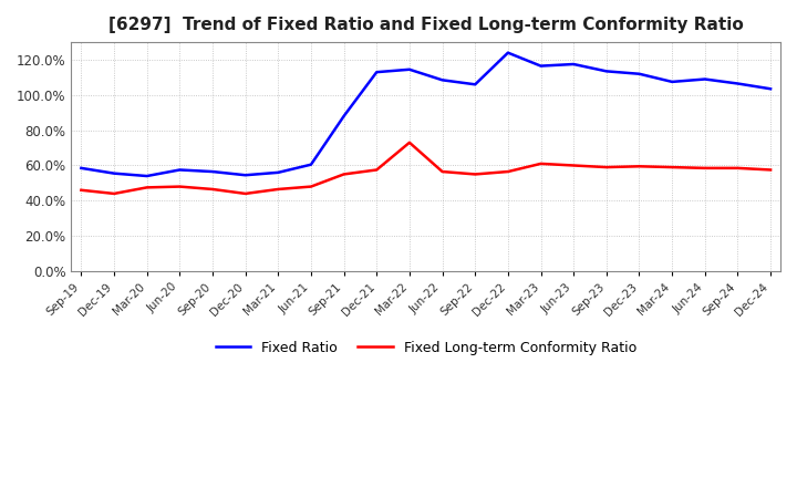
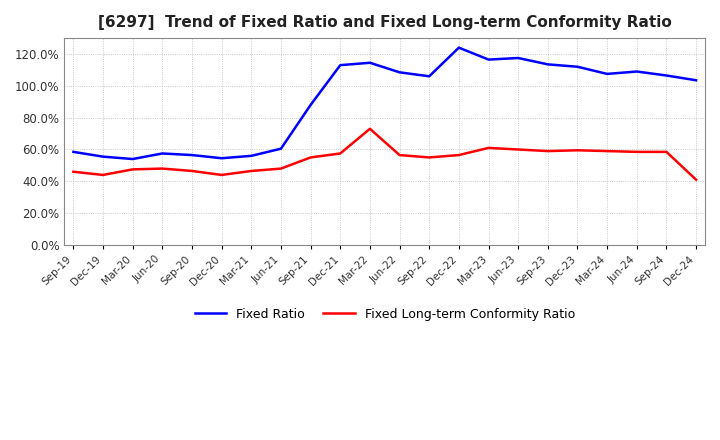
Fixed Long-term Conformity Ratio/Dec-24: 58% -> 41%
